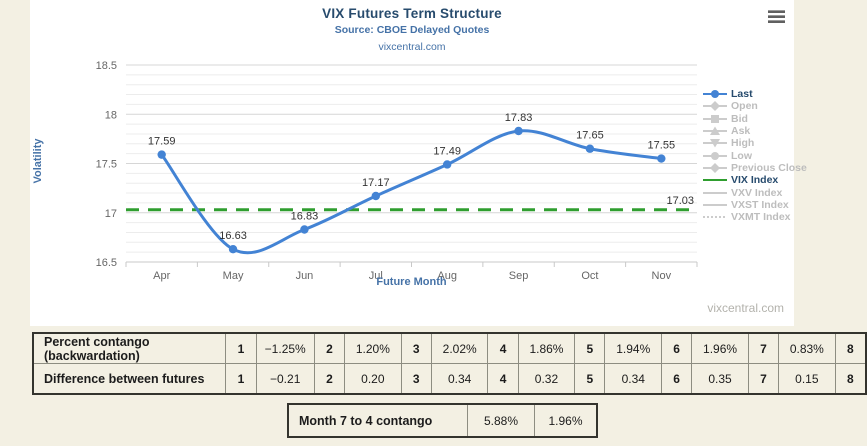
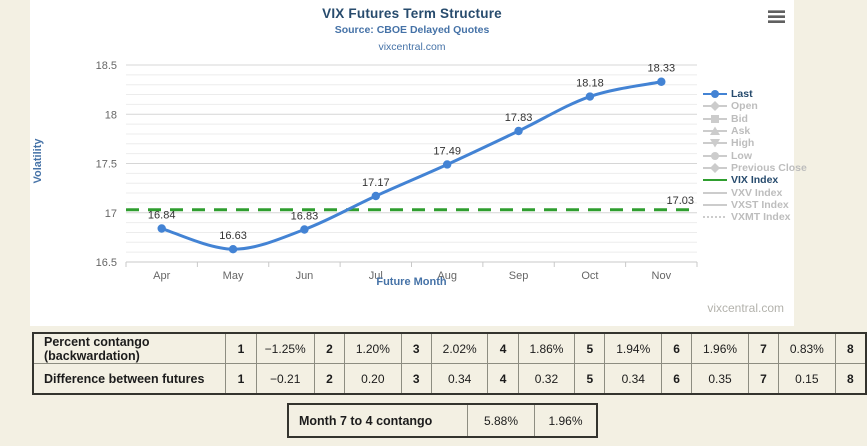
Apr: 17.59 -> 16.84
Oct: 17.65 -> 18.18
Nov: 17.55 -> 18.33
